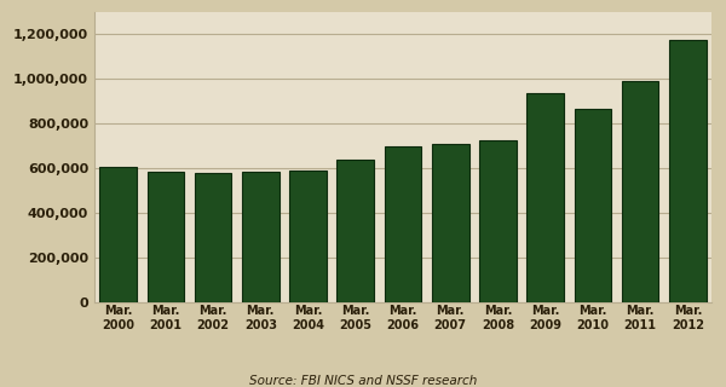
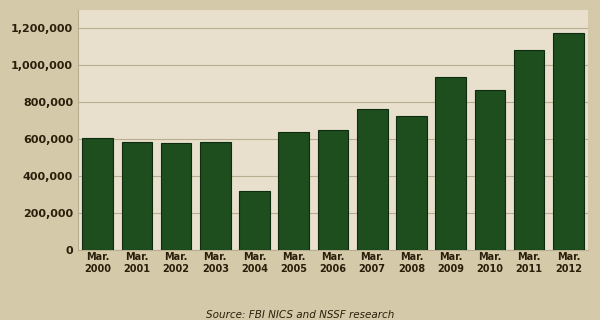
Mar. 2004: 590,000 -> 320,000
Mar. 2006: 700,000 -> 650,000
Mar. 2007: 710,000 -> 760,000
Mar. 2011: 990,000 -> 1,080,000
